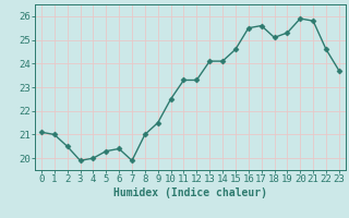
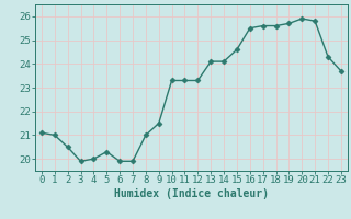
6: 20.4 -> 19.9
10: 22.5 -> 23.3
18: 25.1 -> 25.6
19: 25.3 -> 25.7
22: 24.6 -> 24.3
